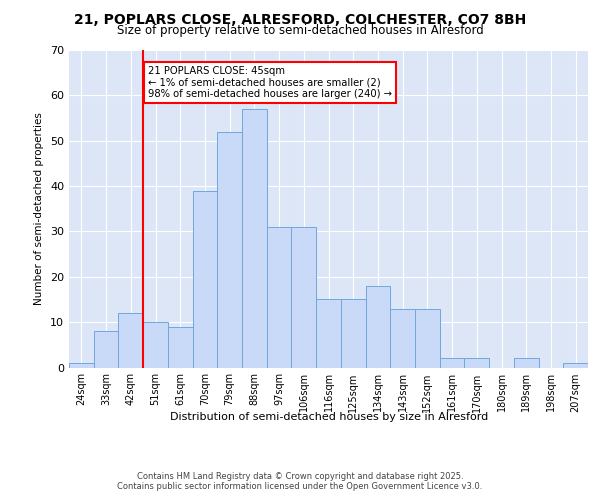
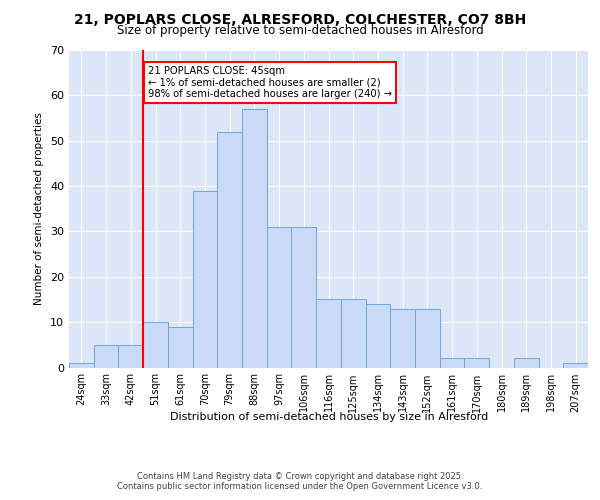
33sqm: 8 -> 5
42sqm: 12 -> 5
134sqm: 18 -> 14
